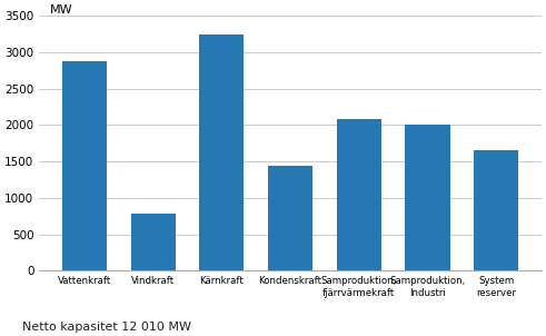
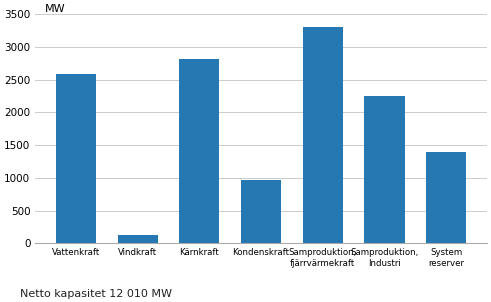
Vattenkraft: 2880 -> 2580
Vindkraft: 780 -> 130
Kärnkraft: 3240 -> 2820
Kondenskraft: 1440 -> 970
Samproduktion, fjärrvärmekraft: 2080 -> 3300
Samproduktion, Industri: 2000 -> 2250
System reserver: 1660 -> 1400
